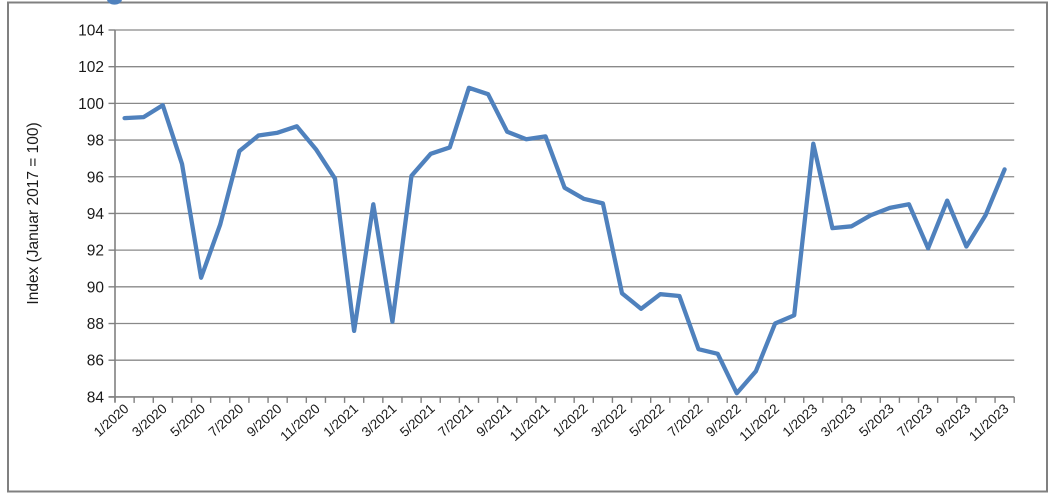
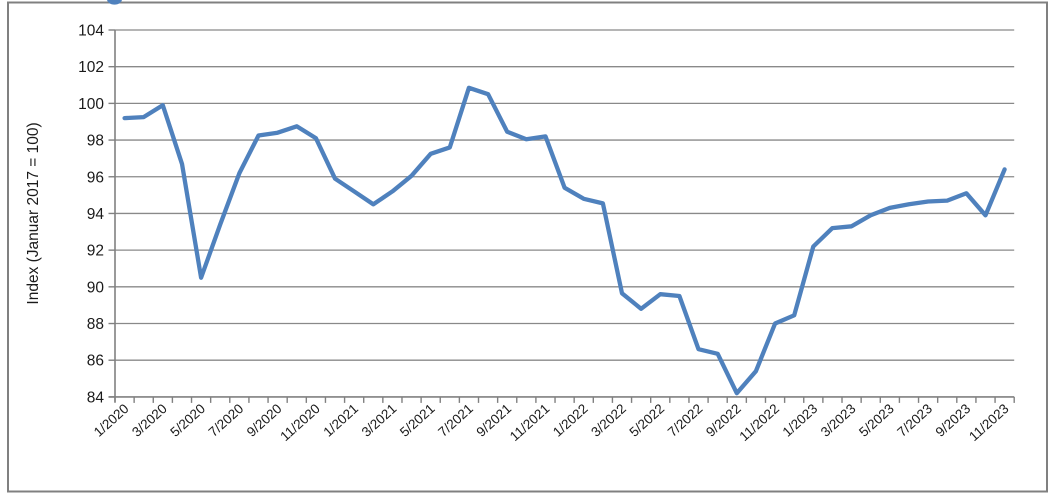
7/2020: 97.4 -> 96.2
11/2020: 97.5 -> 98.1
1/2021: 87.6 -> 95.2
3/2021: 88.1 -> 95.2
1/2023: 97.8 -> 92.2
7/2023: 92.1 -> 94.7
9/2023: 92.2 -> 95.1
